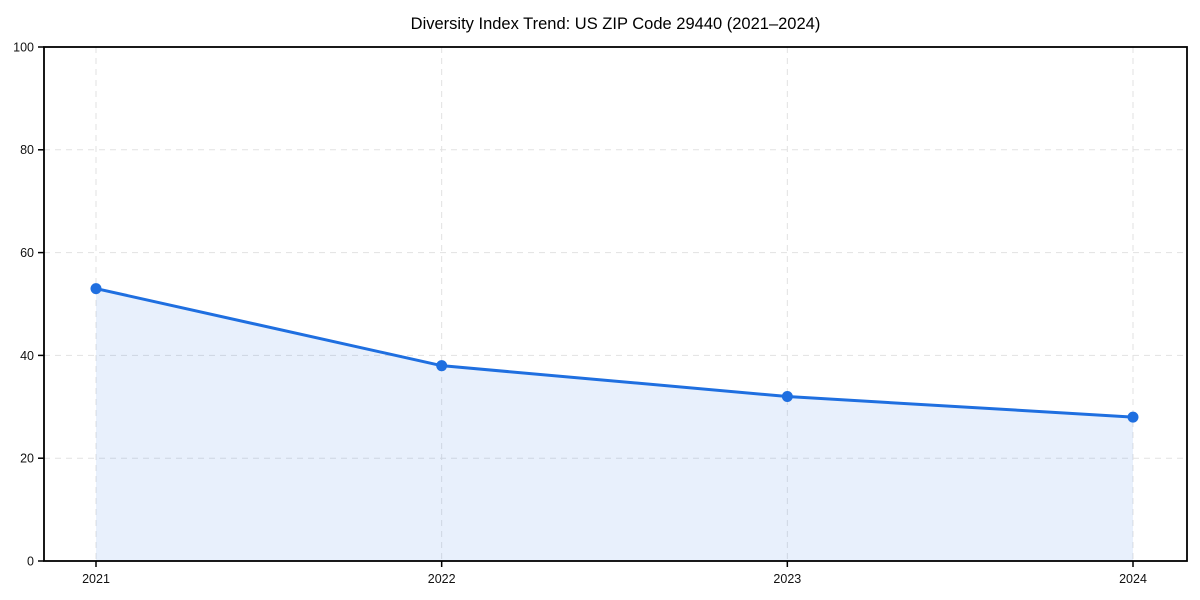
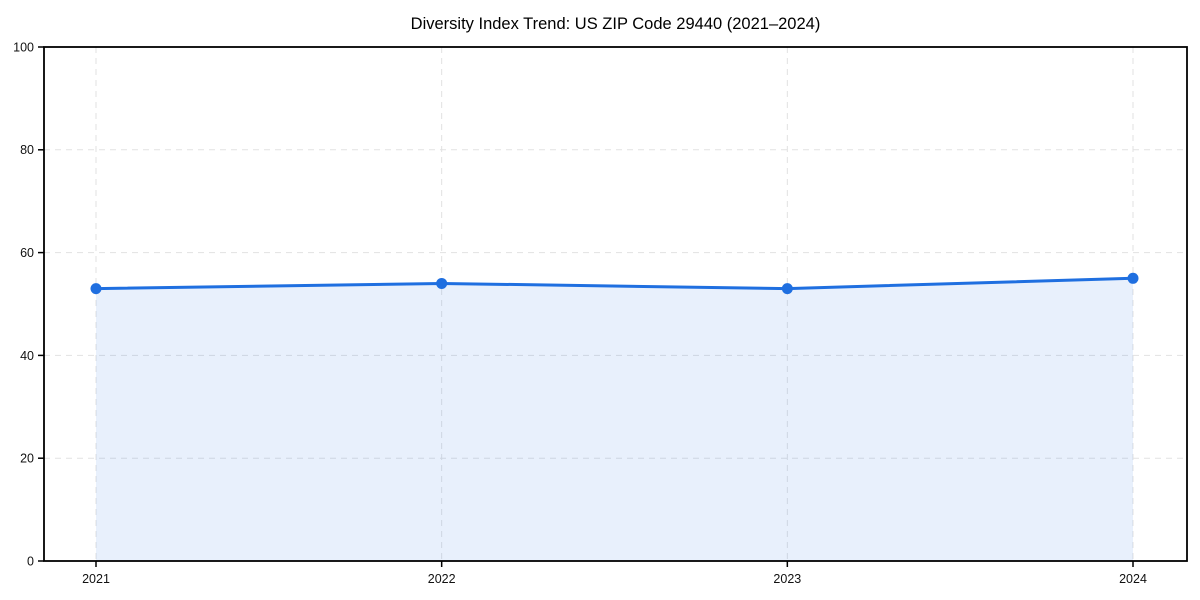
2022: 38 -> 54
2023: 32 -> 53
2024: 28 -> 55
